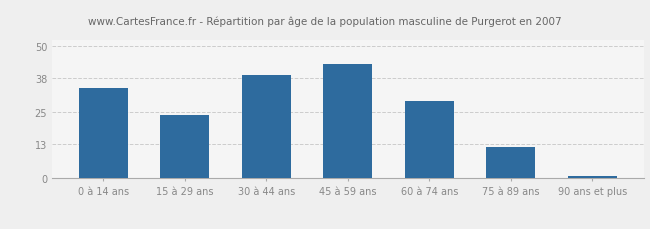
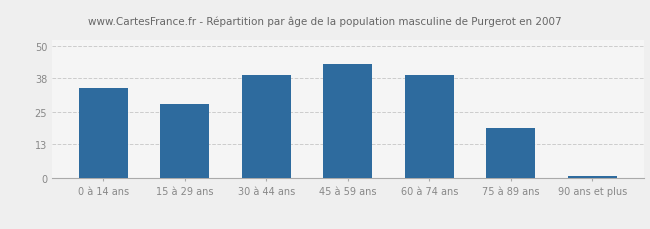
15 à 29 ans: 24 -> 28
60 à 74 ans: 29 -> 39
75 à 89 ans: 12 -> 19
